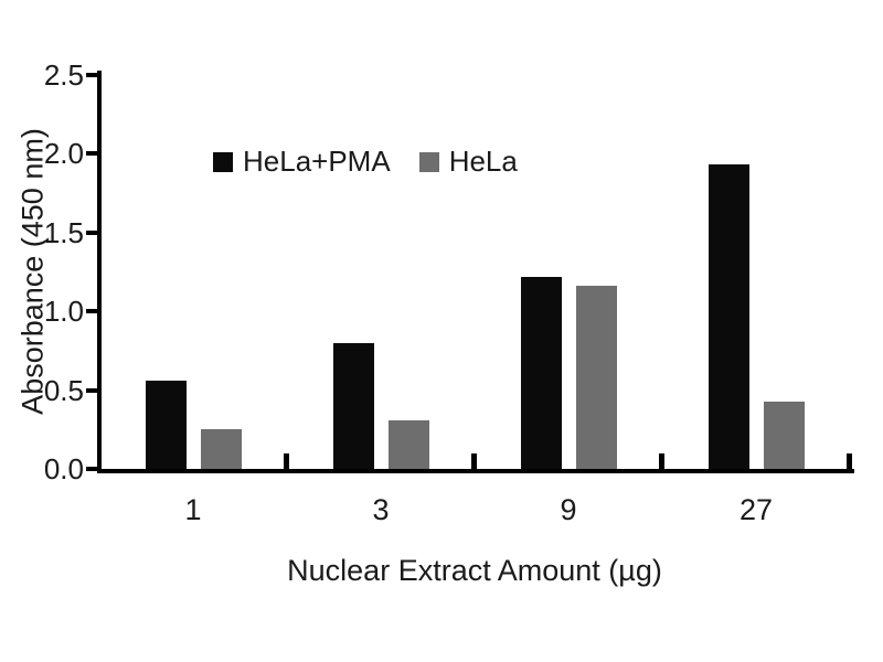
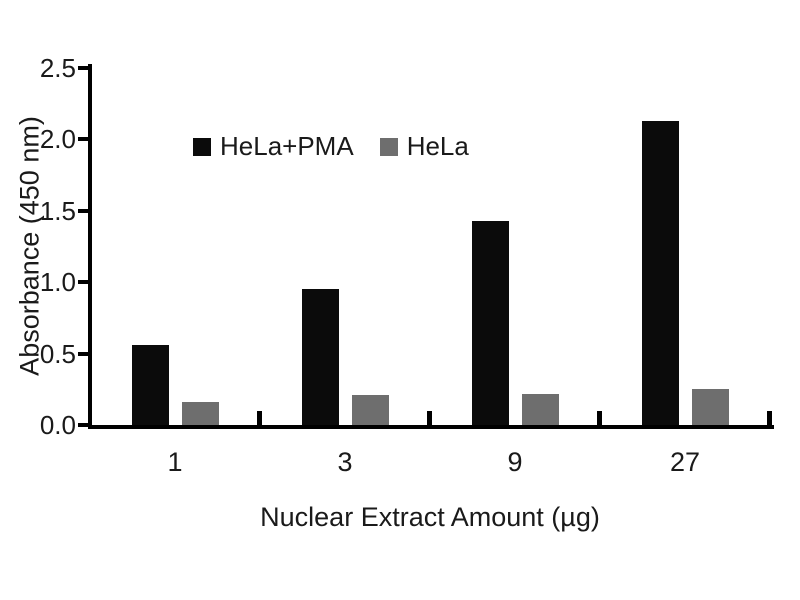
HeLa/1: 0.25 -> 0.16
HeLa+PMA/3: 0.80 -> 0.95
HeLa/3: 0.31 -> 0.21
HeLa+PMA/9: 1.22 -> 1.43
HeLa/9: 1.16 -> 0.22
HeLa+PMA/27: 1.93 -> 2.13
HeLa/27: 0.43 -> 0.25
